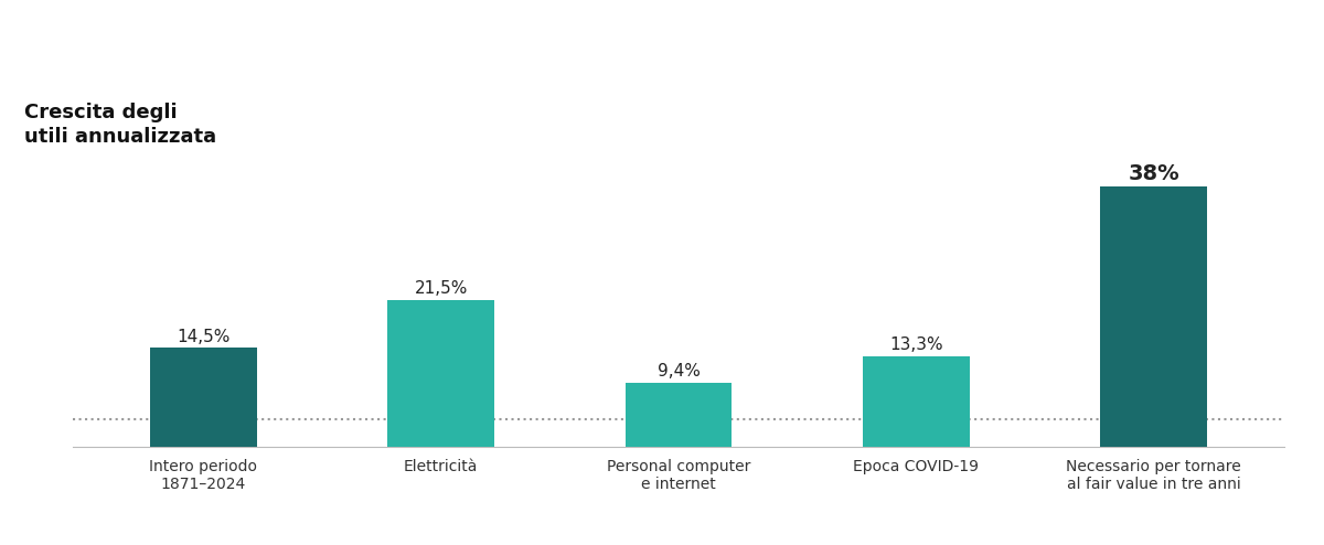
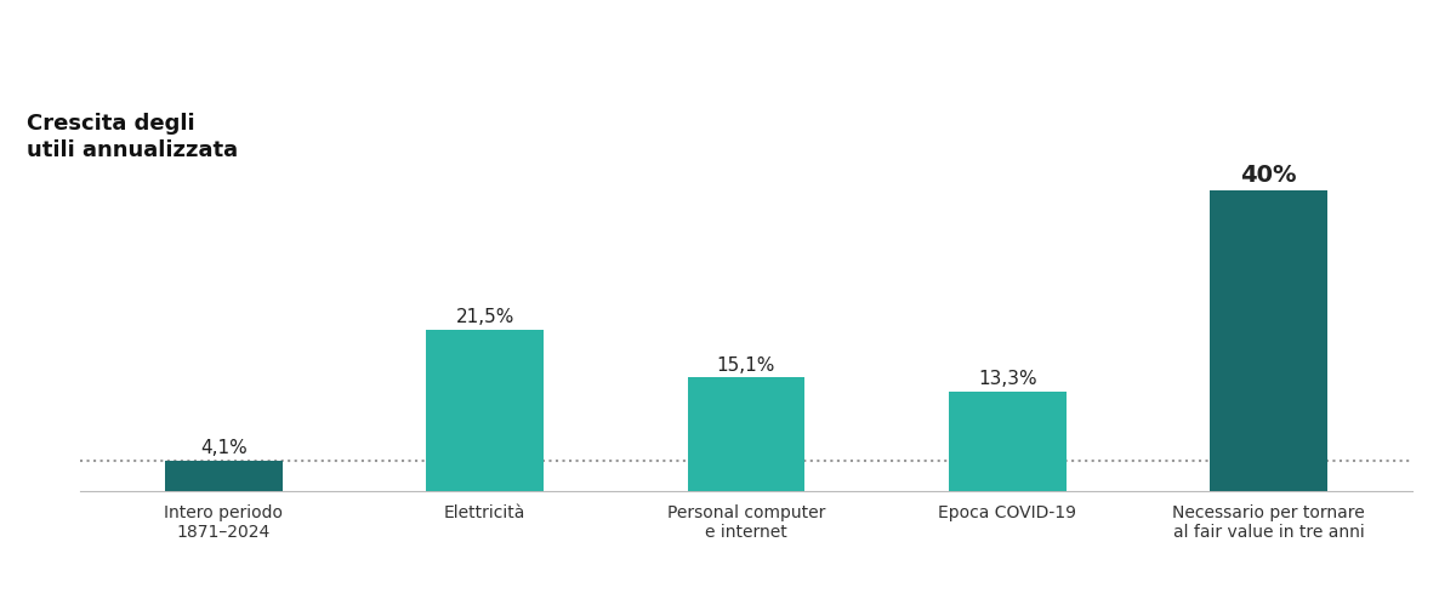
Intero periodo 1871–2024: 14,5% -> 4,1%
Personal computer e internet: 9,4% -> 15,1%
Necessario per tornare al fair value in tre anni: 38% -> 40%
